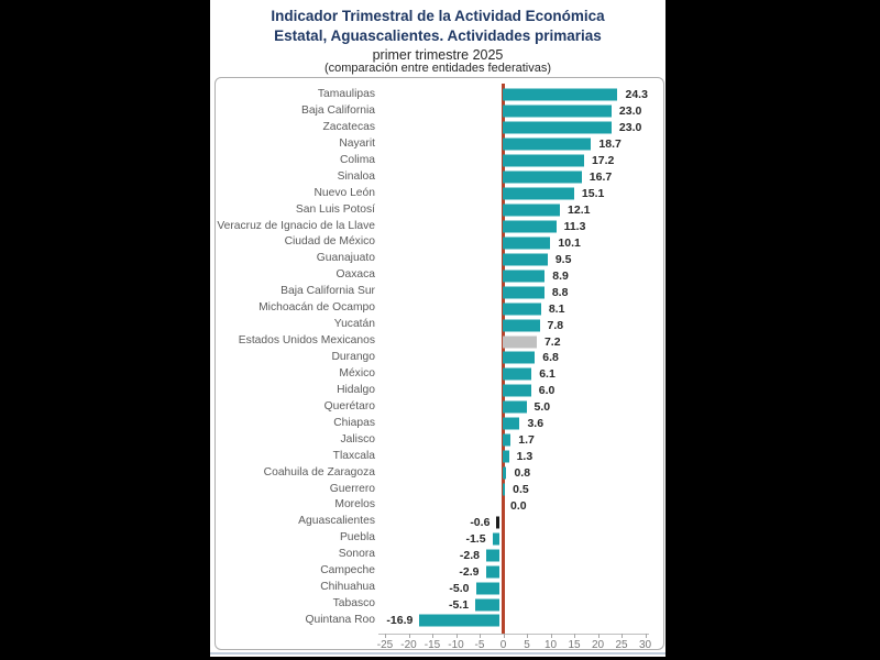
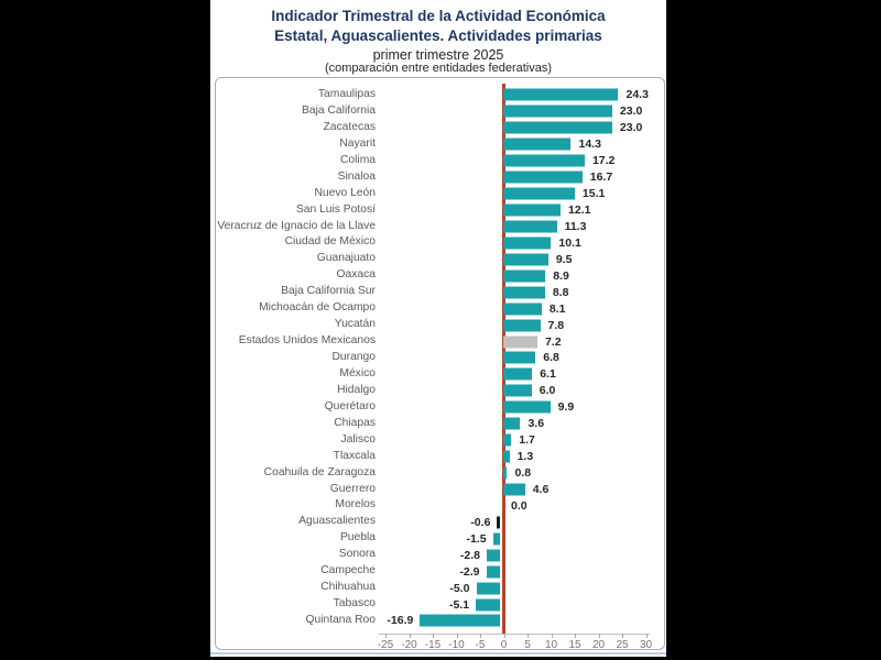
Nayarit: 18.7 -> 14.3
Querétaro: 5.0 -> 9.9
Guerrero: 0.5 -> 4.6
